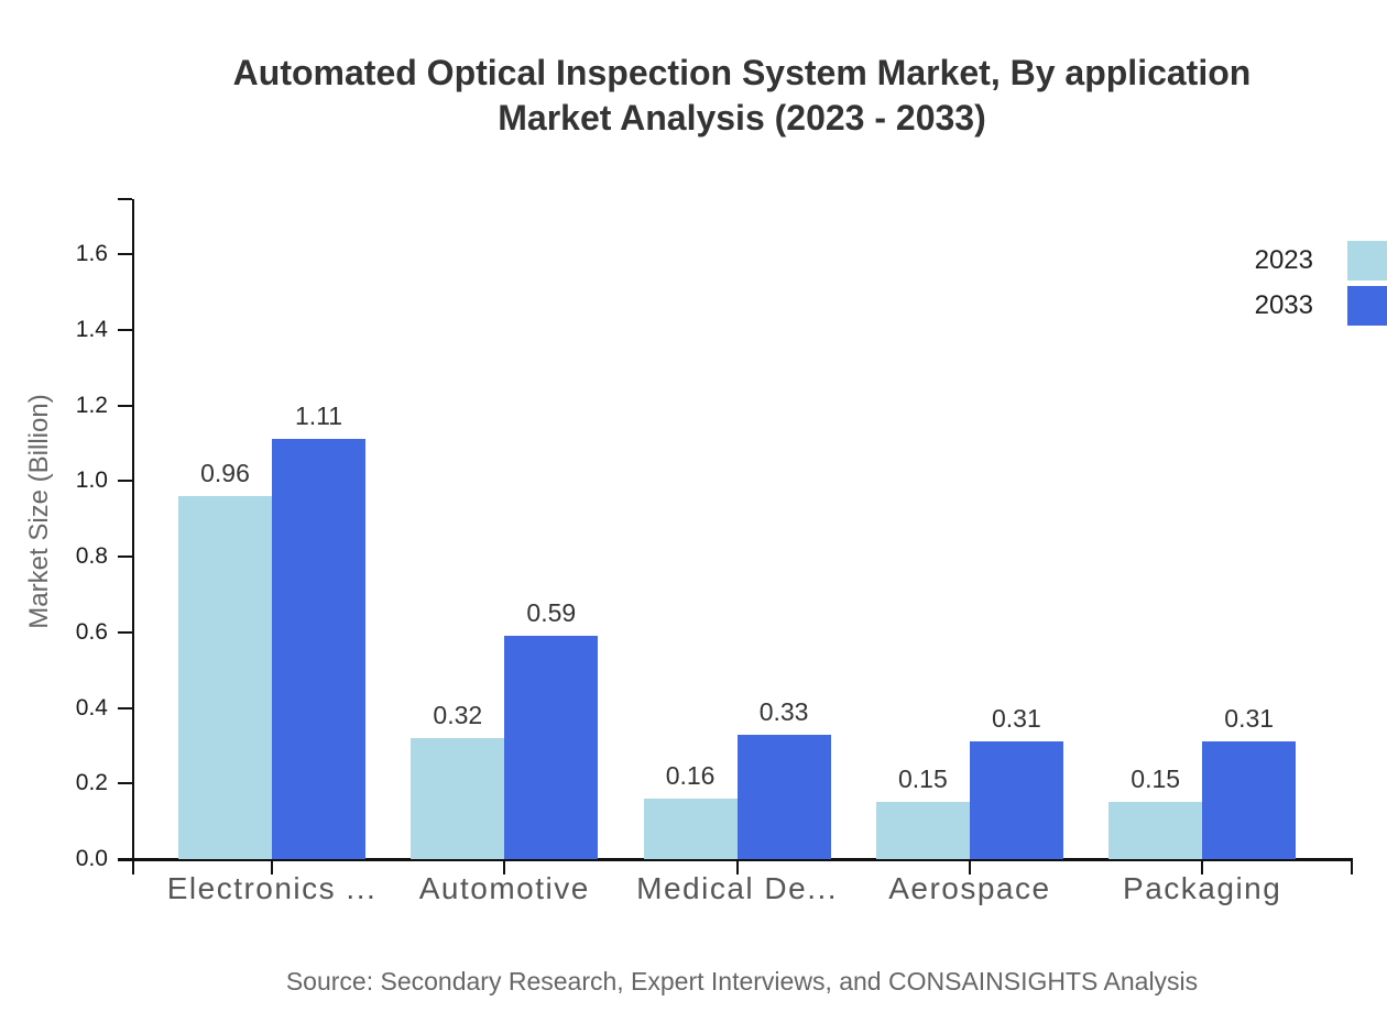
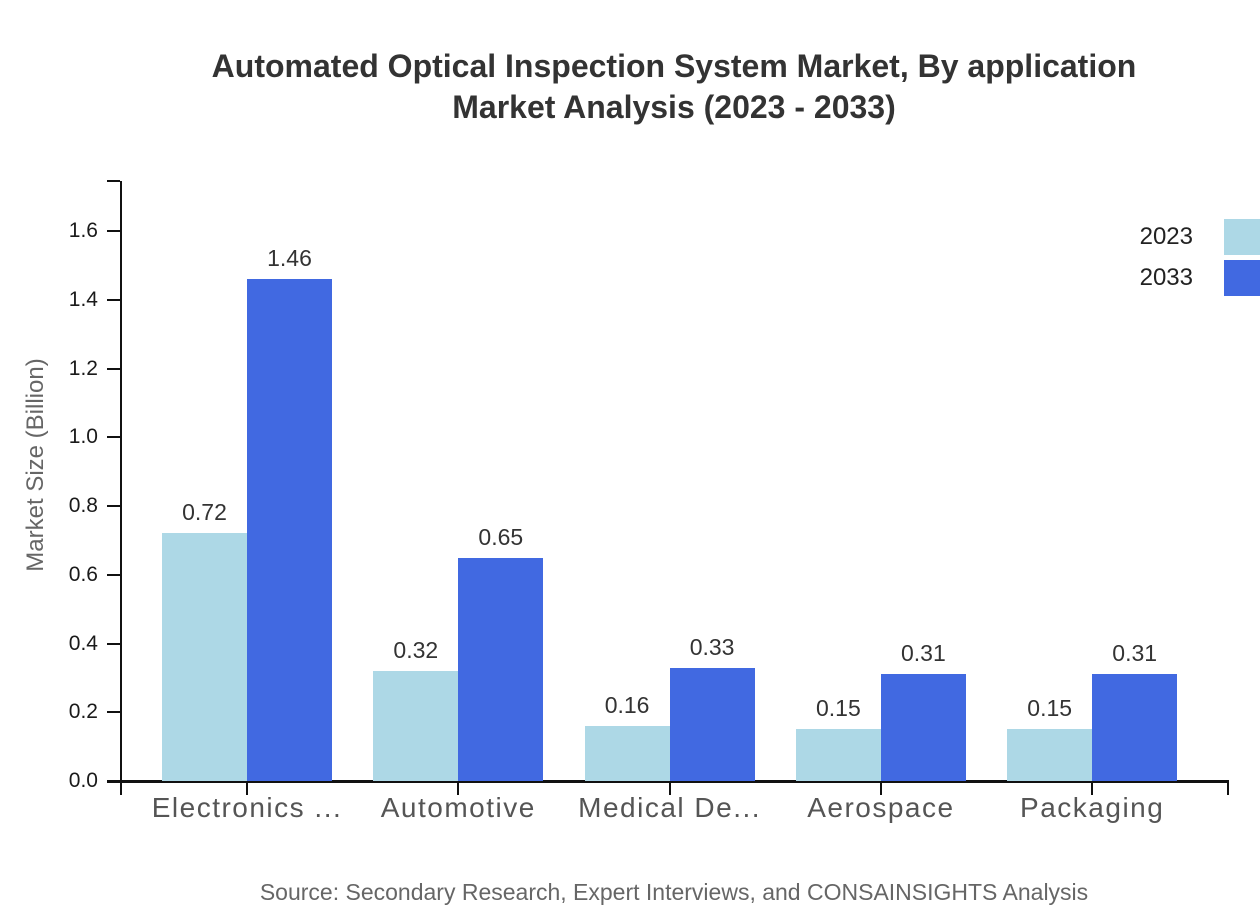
2023/Electronics ...: 0.96 -> 0.72
2033/Electronics ...: 1.11 -> 1.46
2033/Automotive: 0.59 -> 0.65
